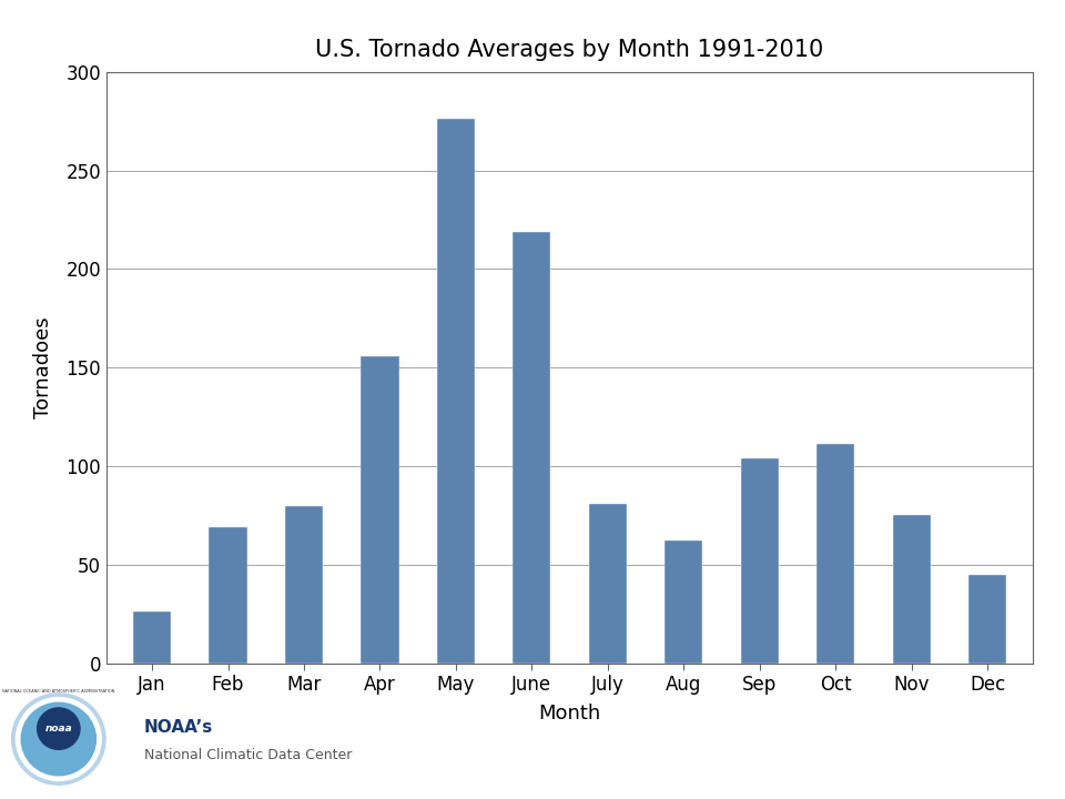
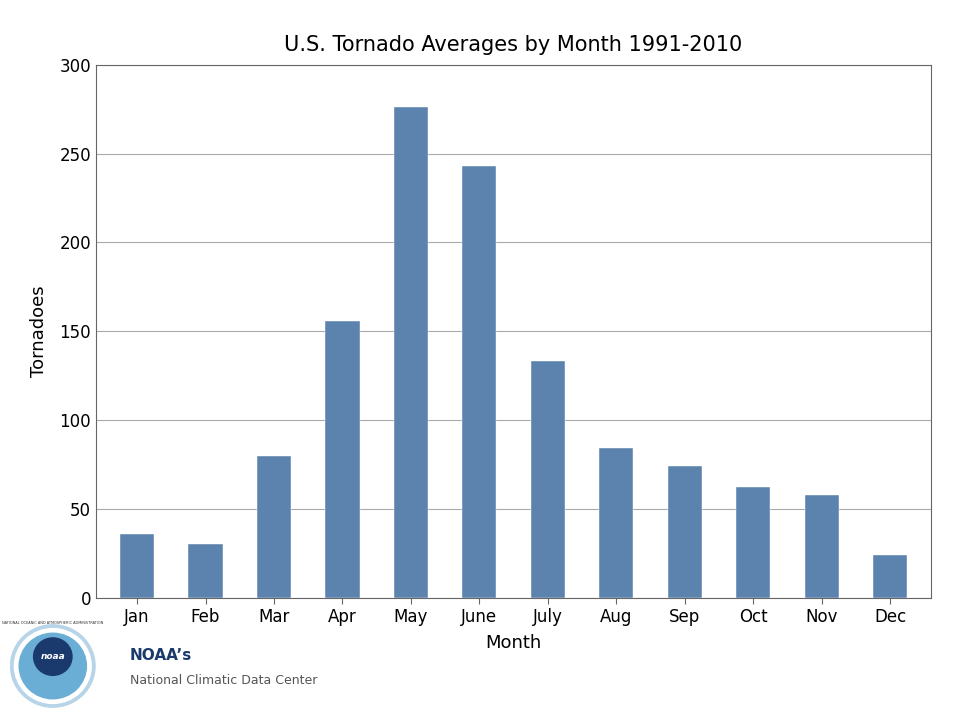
Jan: 26 -> 36
Feb: 69 -> 30
June: 219 -> 243
July: 81 -> 133
Aug: 62 -> 84
Sep: 104 -> 74
Oct: 111 -> 62
Nov: 75 -> 58
Dec: 45 -> 24
